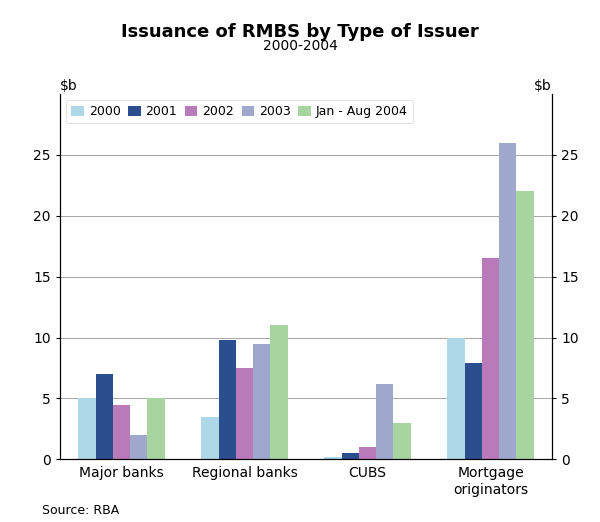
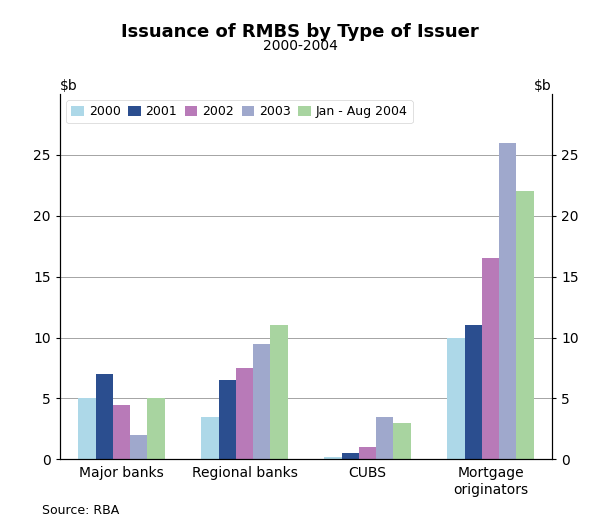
2001/Regional banks: 9.8 -> 6.5
2003/CUBS: 6.2 -> 3.5
2001/Mortgage originators: 7.9 -> 11.0
